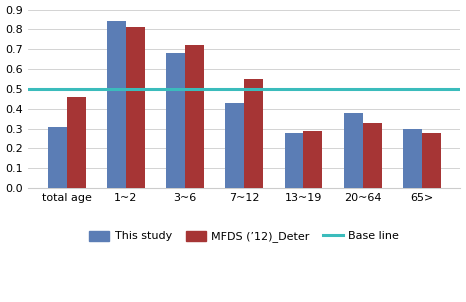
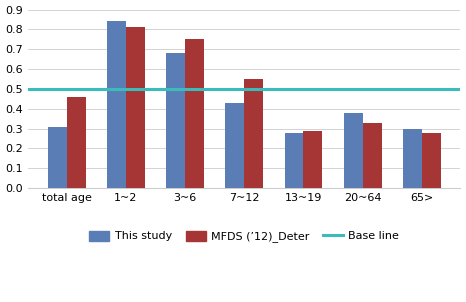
MFDS (’12)_Deter/3~6: 0.72 -> 0.75
